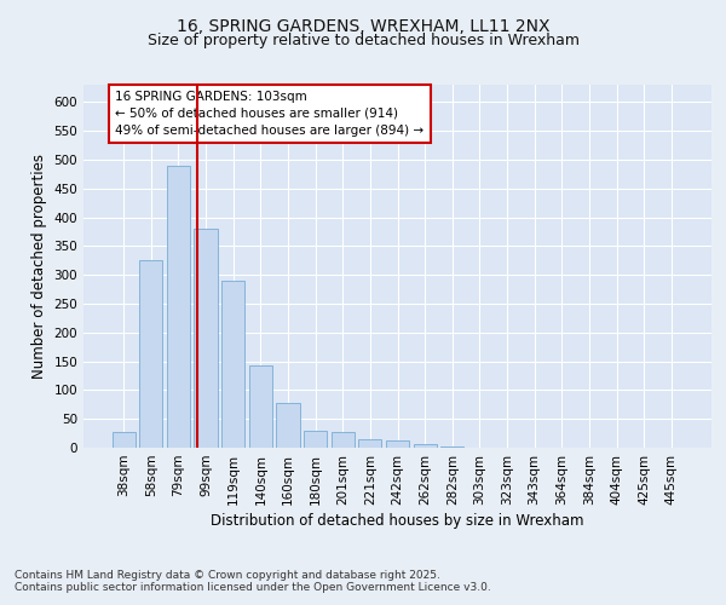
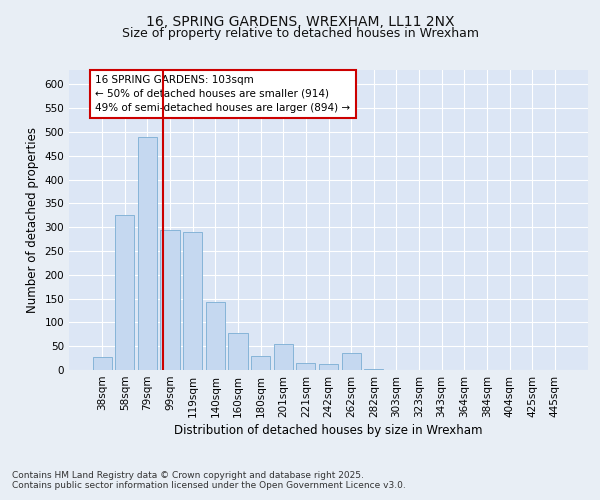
99sqm: 380 -> 295
201sqm: 27 -> 55
262sqm: 7 -> 35
